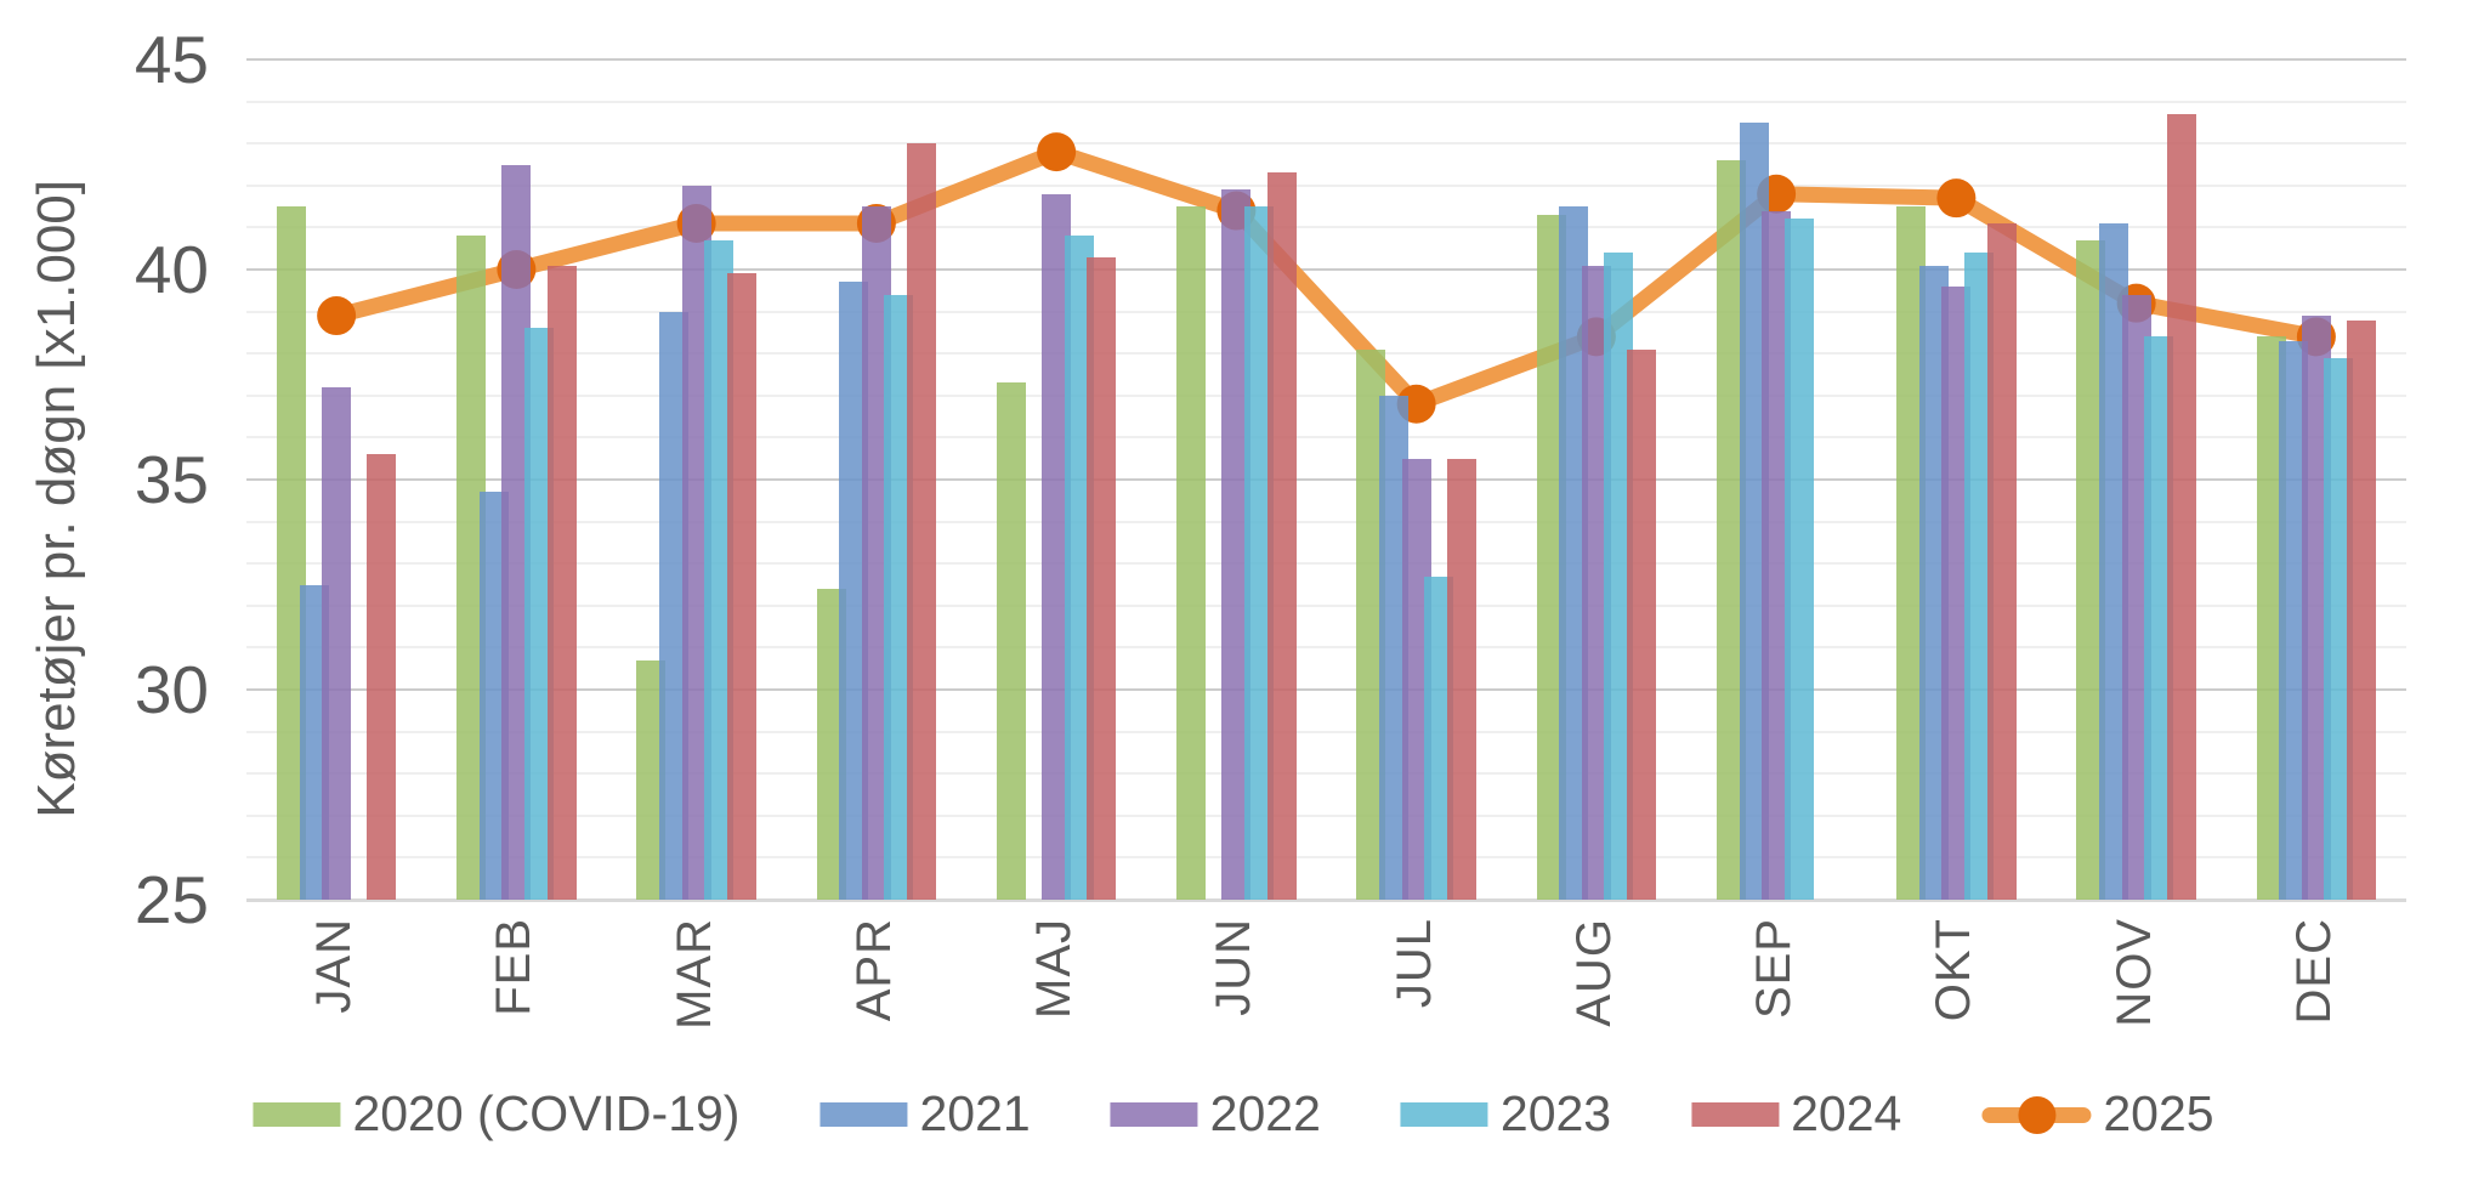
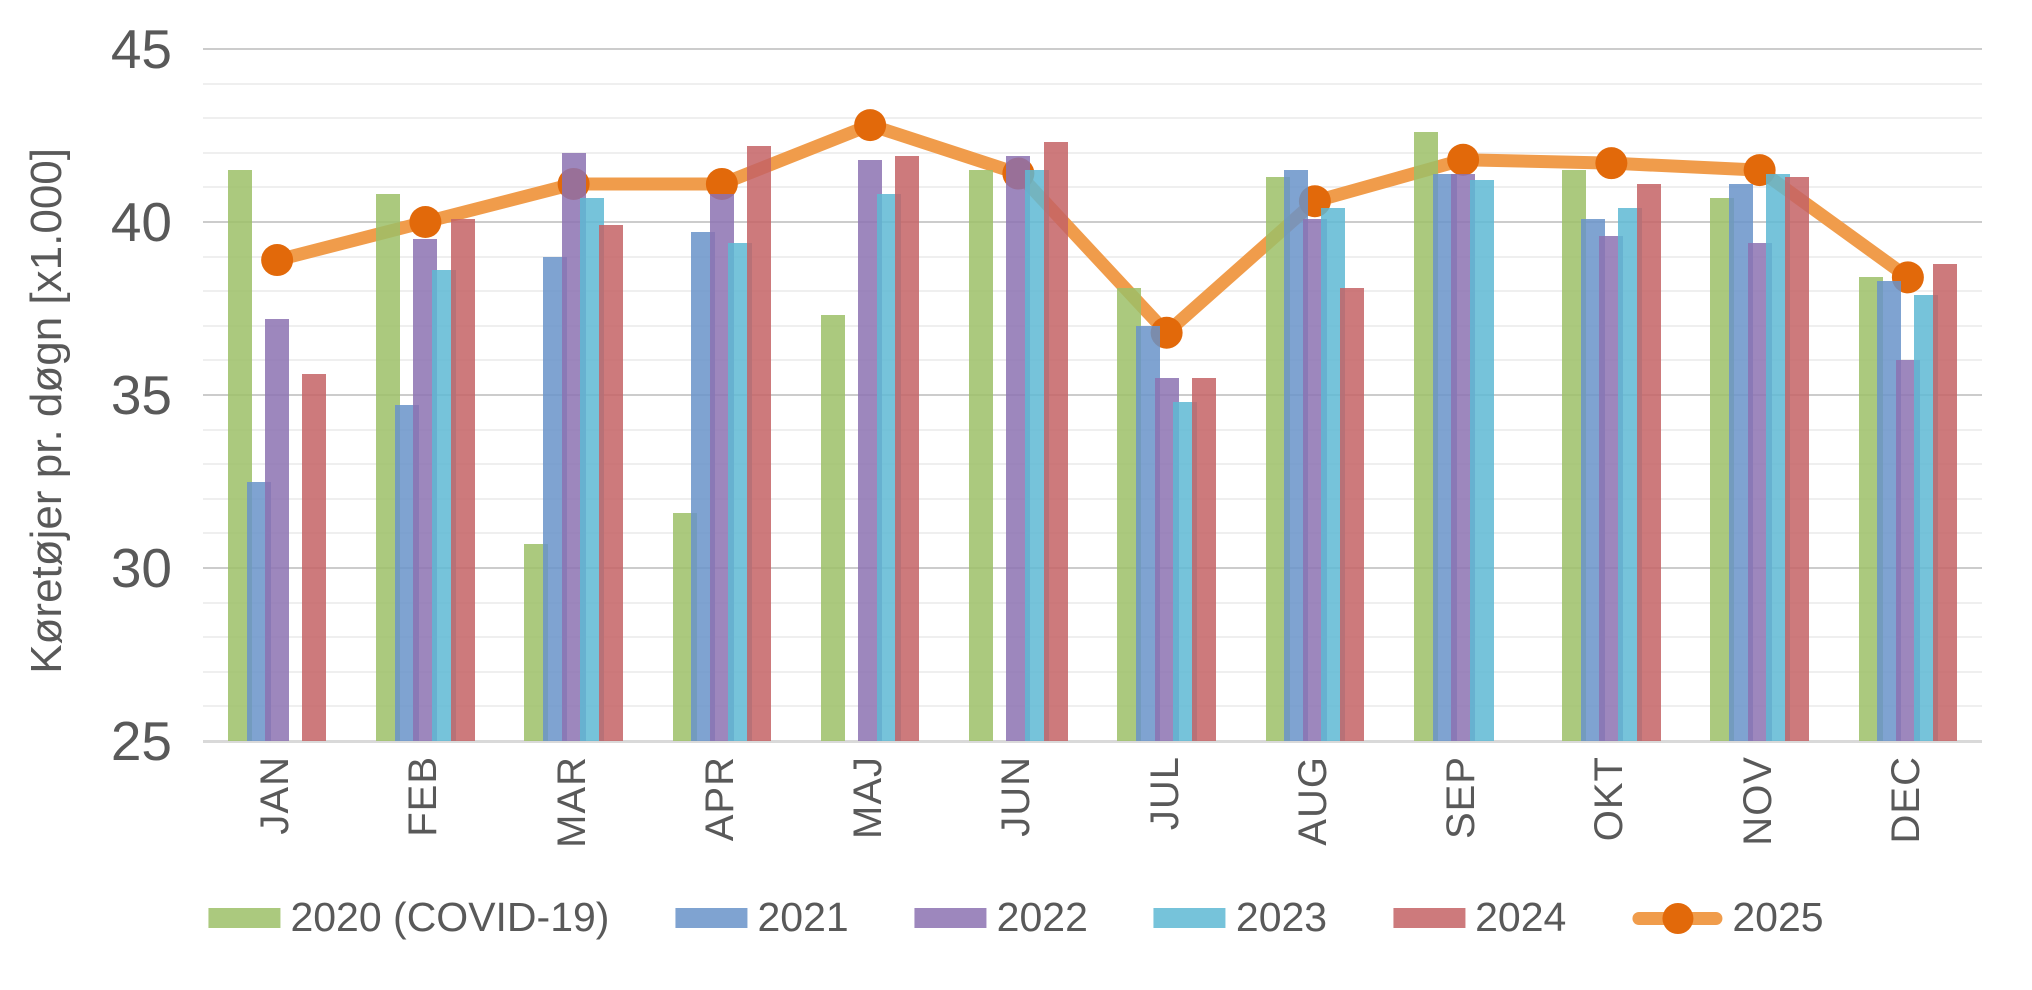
2022/FEB: 42.5 -> 39.5
2020 (COVID-19)/APR: 32.4 -> 31.6
2022/APR: 41.5 -> 40.8
2024/APR: 43.0 -> 42.2
2024/MAJ: 40.3 -> 41.9
2023/JUL: 32.7 -> 34.8
2025/AUG: 38.4 -> 40.6
2021/SEP: 43.5 -> 41.4
2023/NOV: 38.4 -> 41.4
2024/NOV: 43.7 -> 41.3
2025/NOV: 39.2 -> 41.5
2022/DEC: 38.9 -> 36.0
